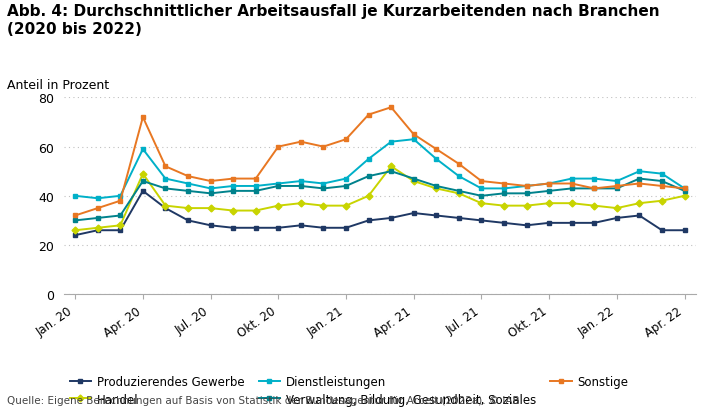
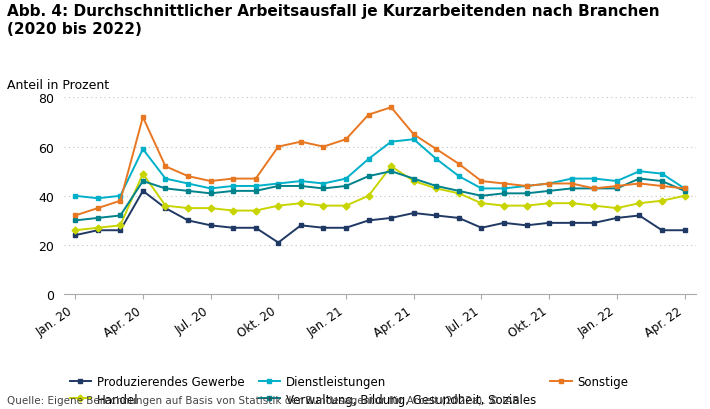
Produzierendes Gewerbe/Okt. 20: 27 -> 21
Produzierendes Gewerbe/Jul. 21: 30 -> 27
